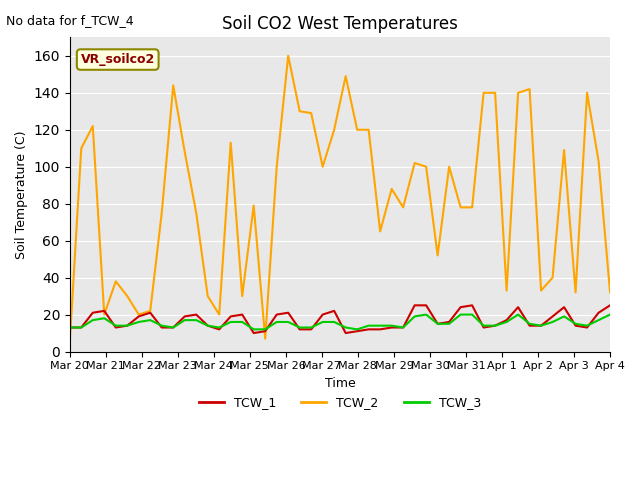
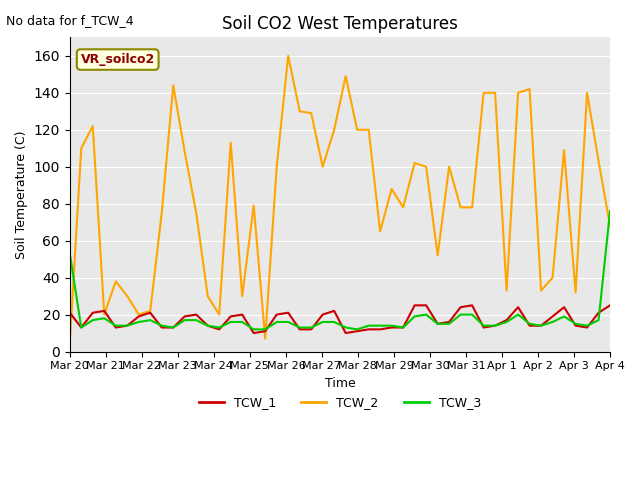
TCW_1/Mar 20: 13 -> 21
TCW_3/Mar 20: 13 -> 53
TCW_2/Apr 4: 32 -> 68
TCW_3/Apr 4: 20 -> 76
